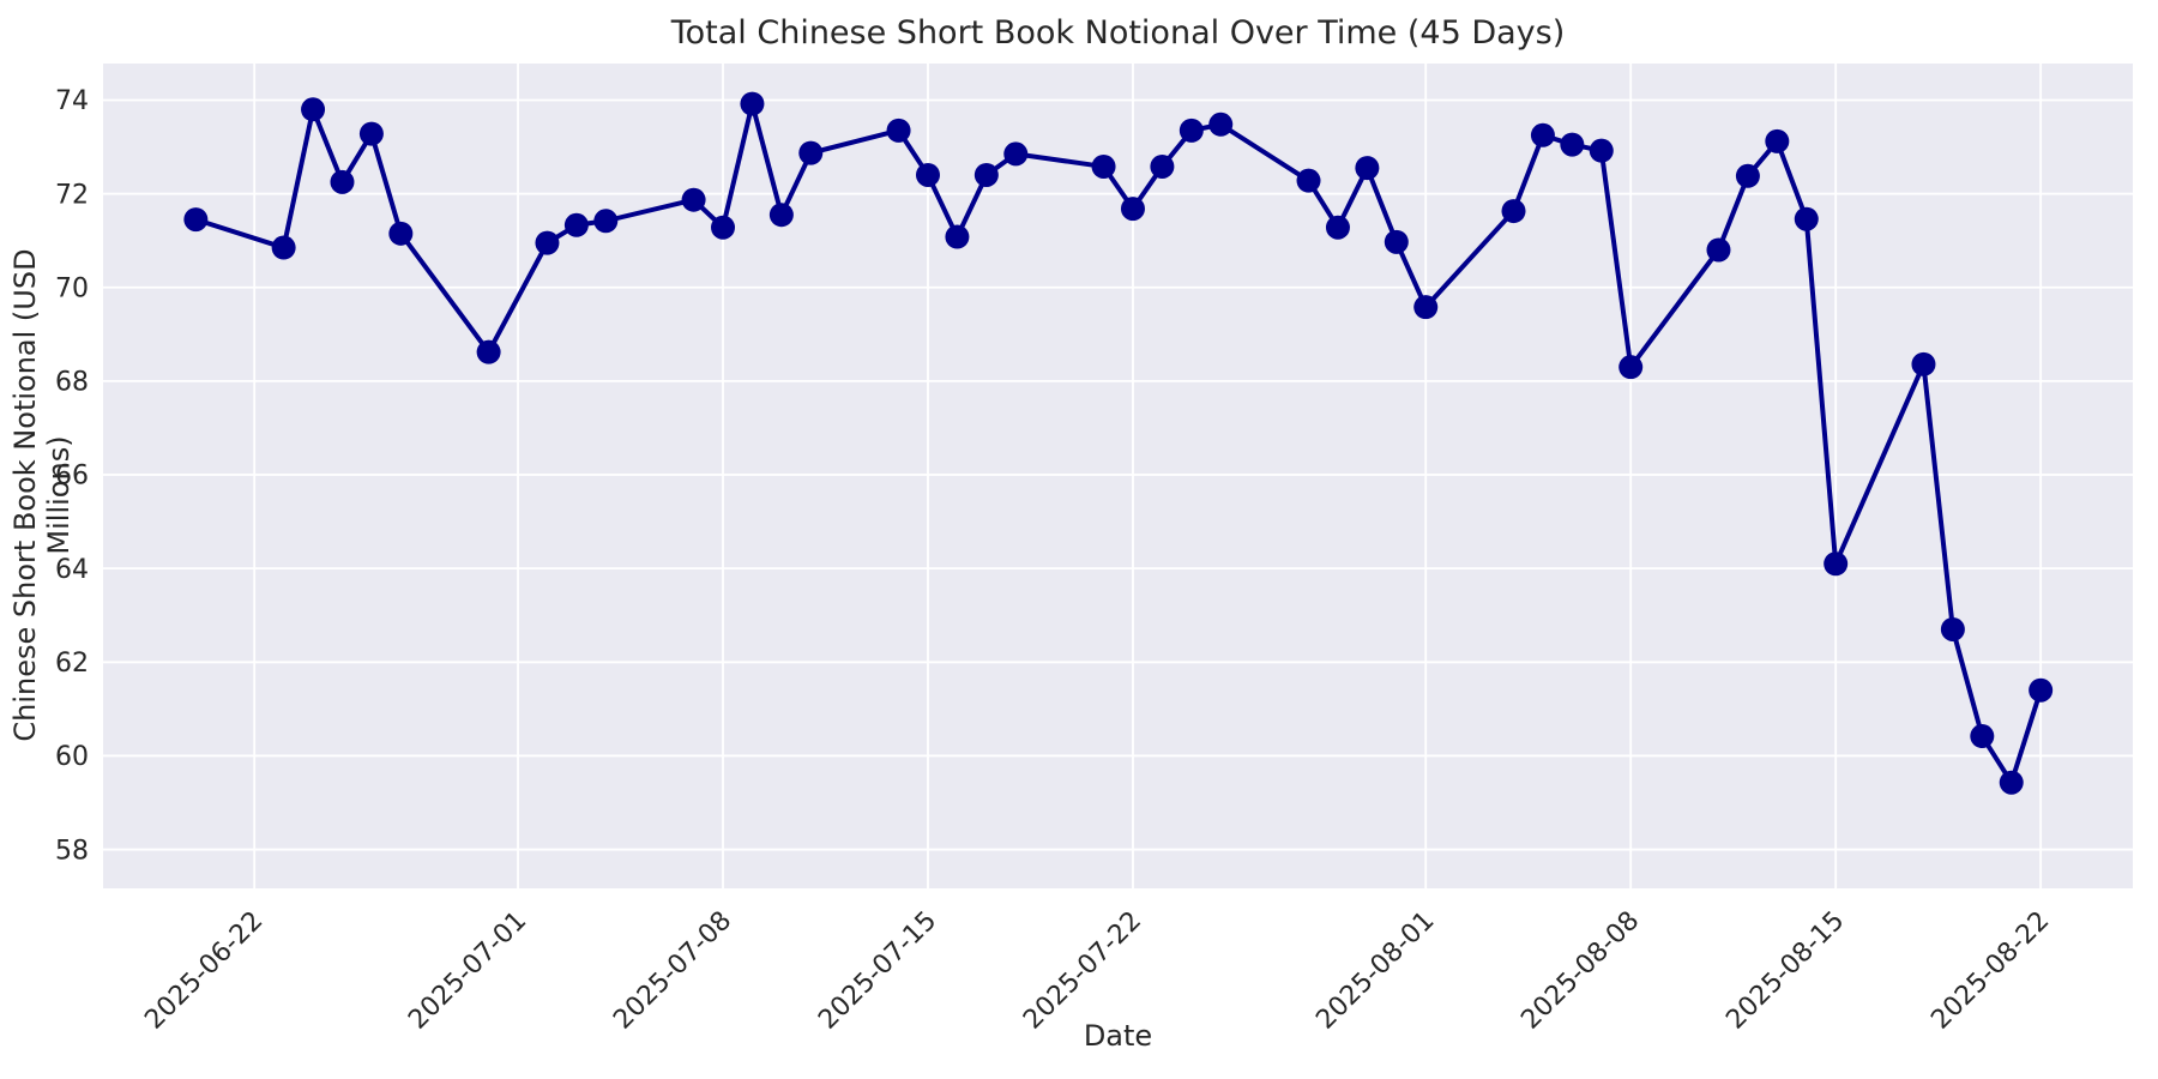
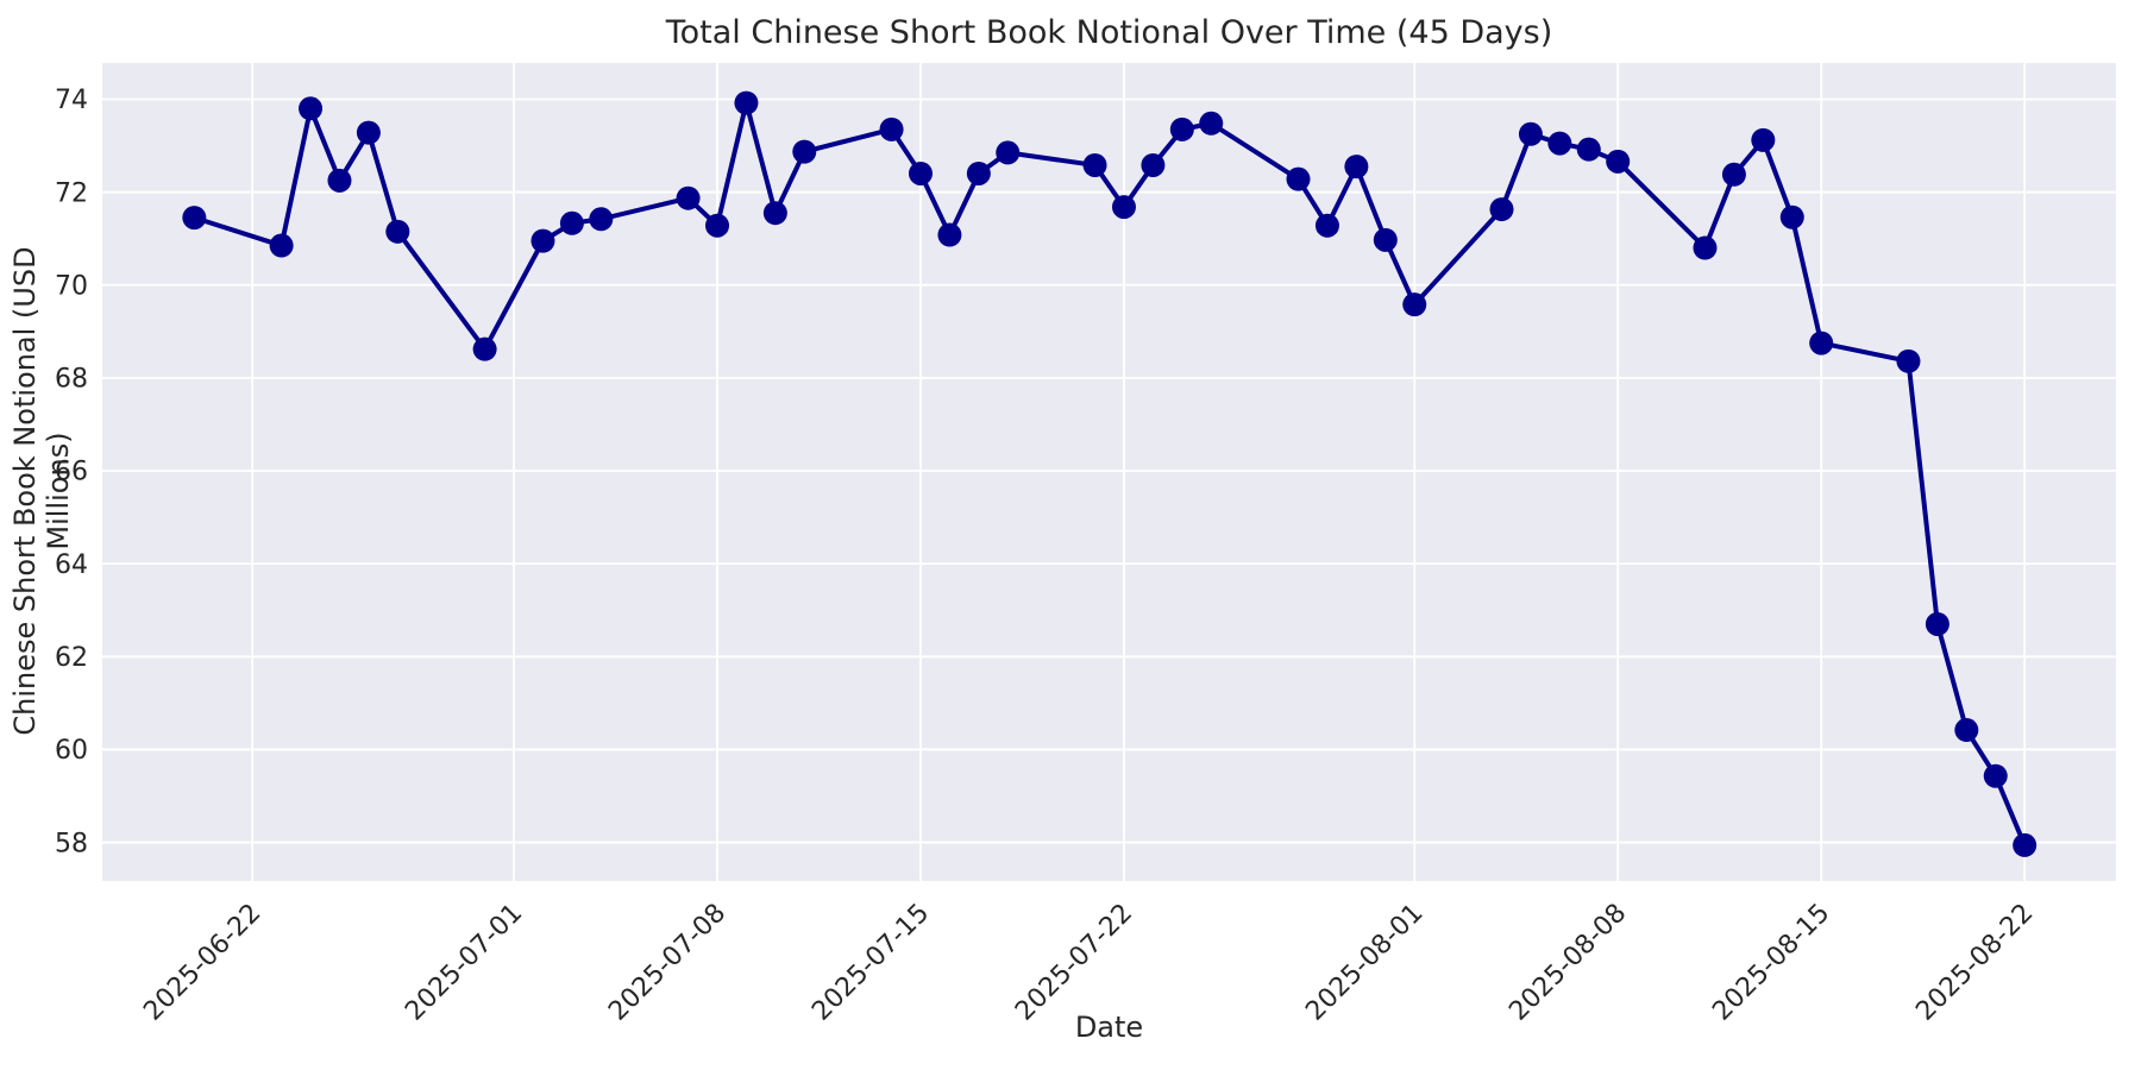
2025-08-08: 68.3 -> 72.7
2025-08-15: 64.1 -> 68.8
2025-08-22: 61.4 -> 57.9
